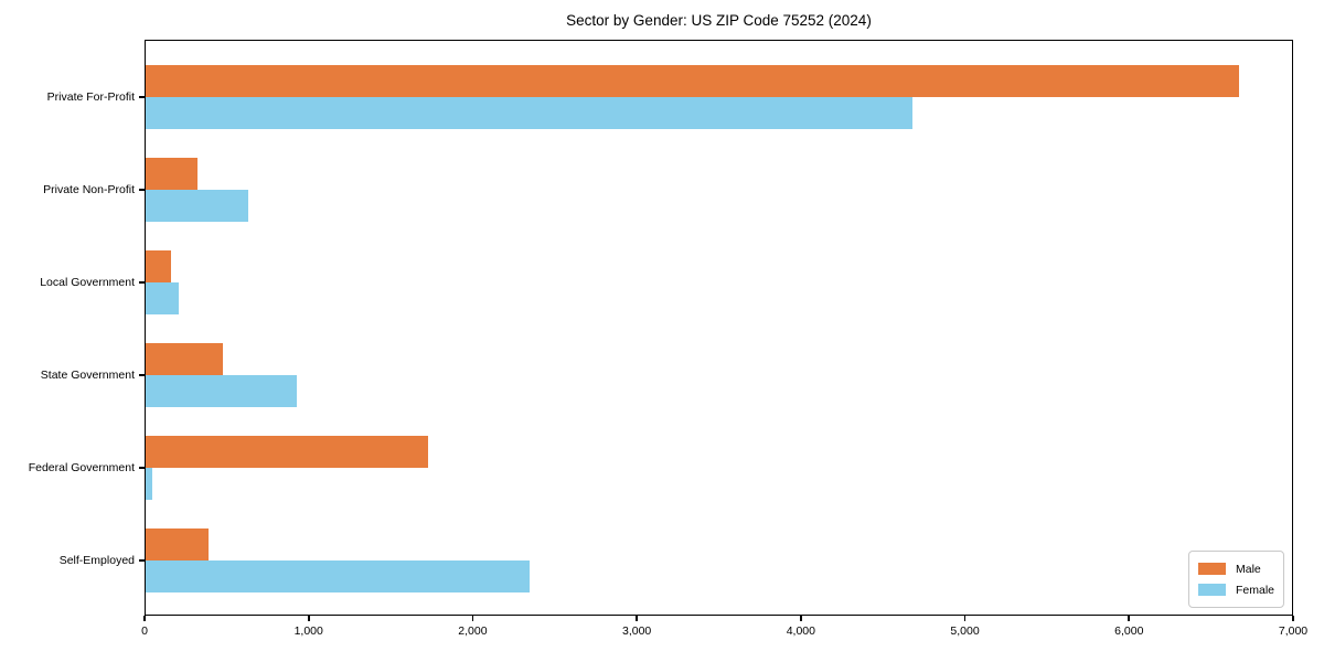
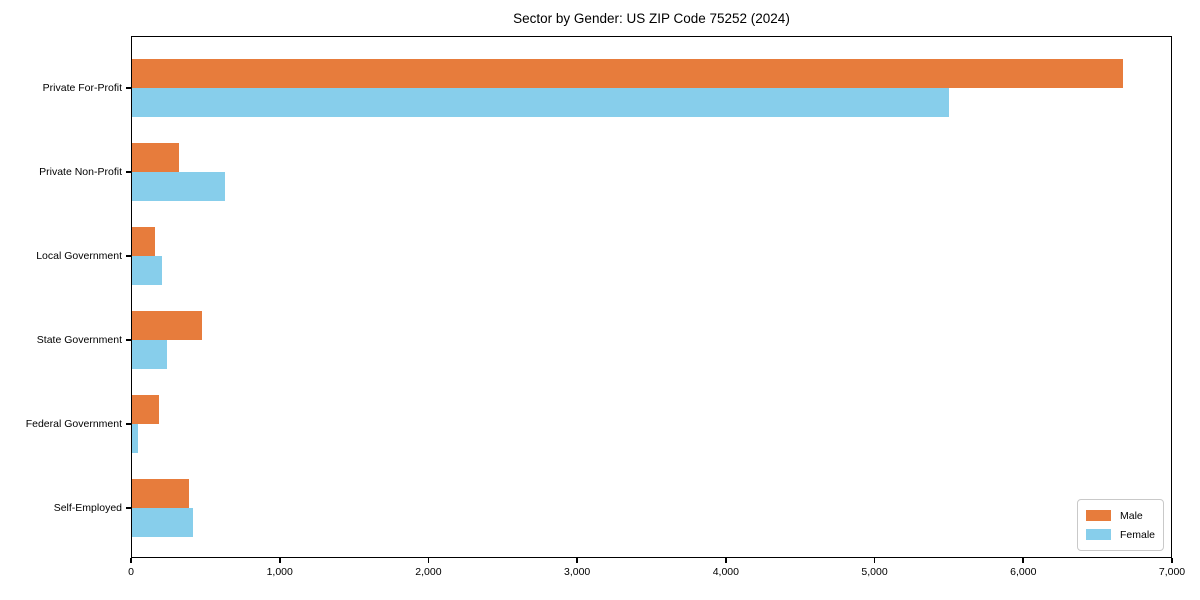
Female/Private For-Profit: 4680 -> 5500
Female/State Government: 930 -> 240
Male/Federal Government: 1730 -> 190
Female/Self-Employed: 2350 -> 420
